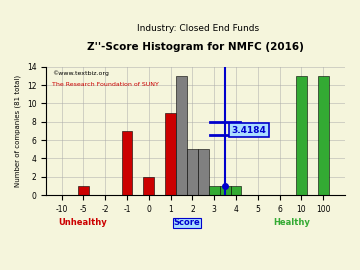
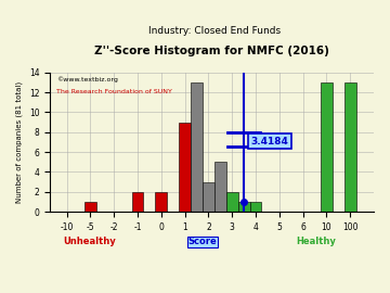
-1: 7 -> 2
2: 5 -> 3
3: 1 -> 2
